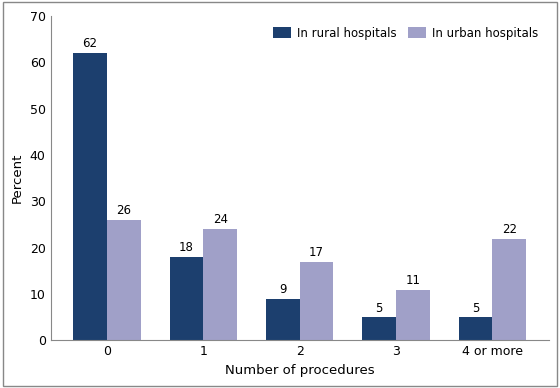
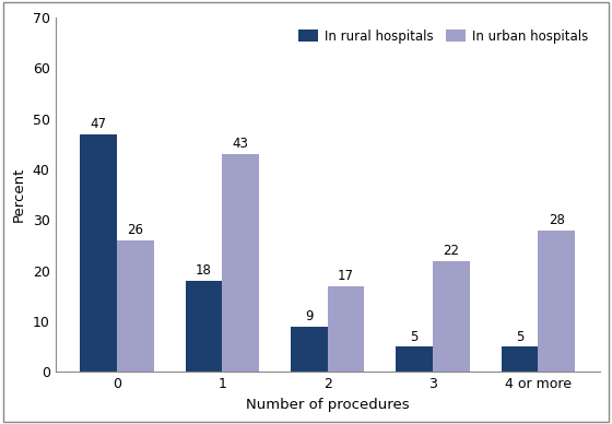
In rural hospitals/0: 62 -> 47
In urban hospitals/1: 24 -> 43
In urban hospitals/3: 11 -> 22
In urban hospitals/4 or more: 22 -> 28
